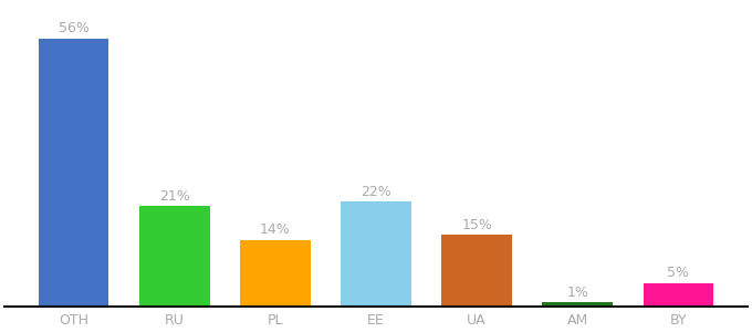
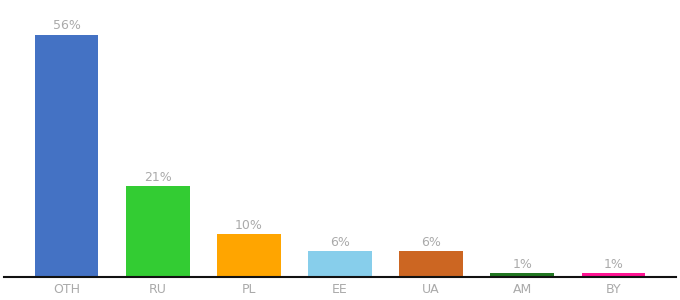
PL: 14% -> 10%
EE: 22% -> 6%
UA: 15% -> 6%
BY: 5% -> 1%
